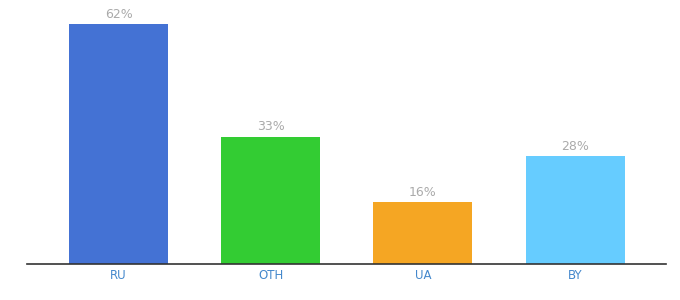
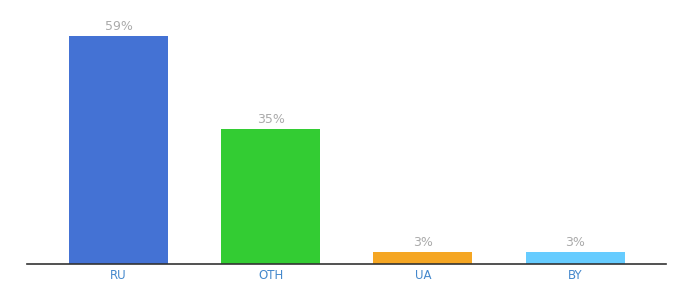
RU: 62% -> 59%
OTH: 33% -> 35%
UA: 16% -> 3%
BY: 28% -> 3%
